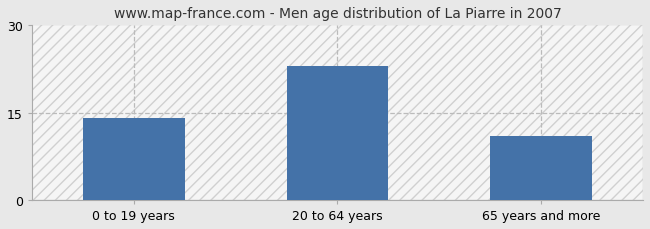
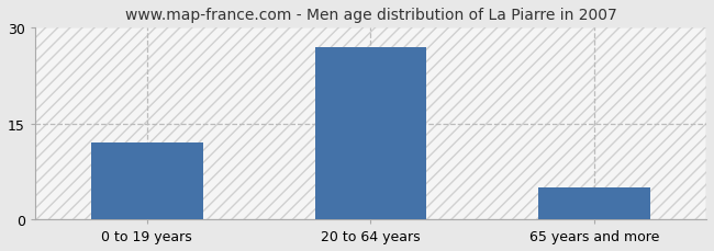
0 to 19 years: 14 -> 12
20 to 64 years: 23 -> 27
65 years and more: 11 -> 5
